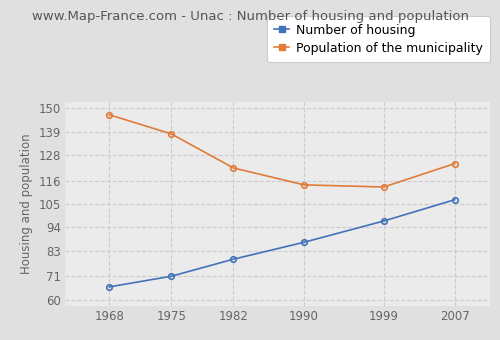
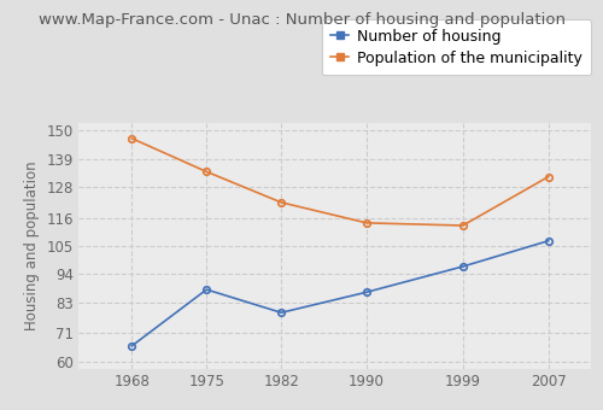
Number of housing/1975: 71 -> 88
Population of the municipality/1975: 138 -> 134
Population of the municipality/2007: 124 -> 132
